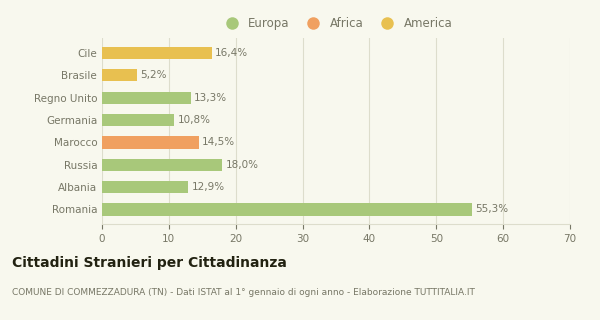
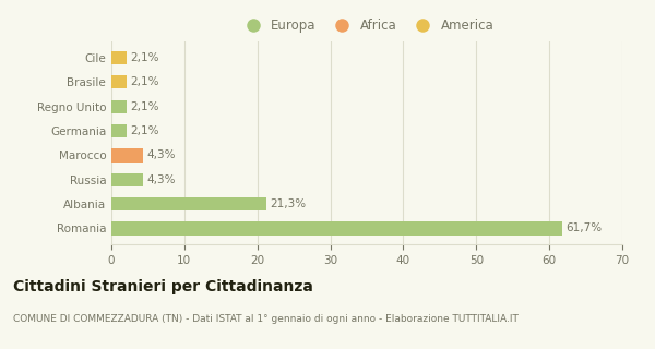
Cile: 16,4% -> 2,1%
Brasile: 5,2% -> 2,1%
Regno Unito: 13,3% -> 2,1%
Germania: 10,8% -> 2,1%
Marocco: 14,5% -> 4,3%
Russia: 18,0% -> 4,3%
Albania: 12,9% -> 21,3%
Romania: 55,3% -> 61,7%
